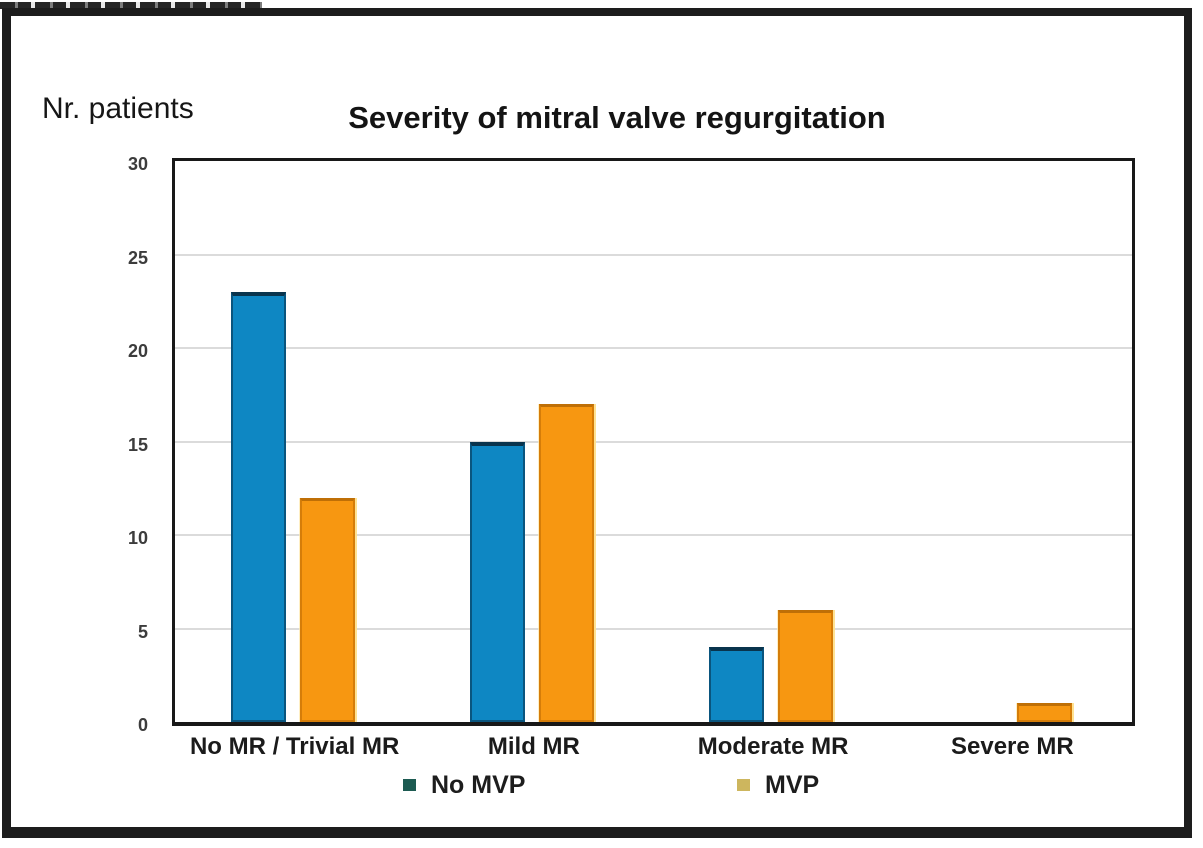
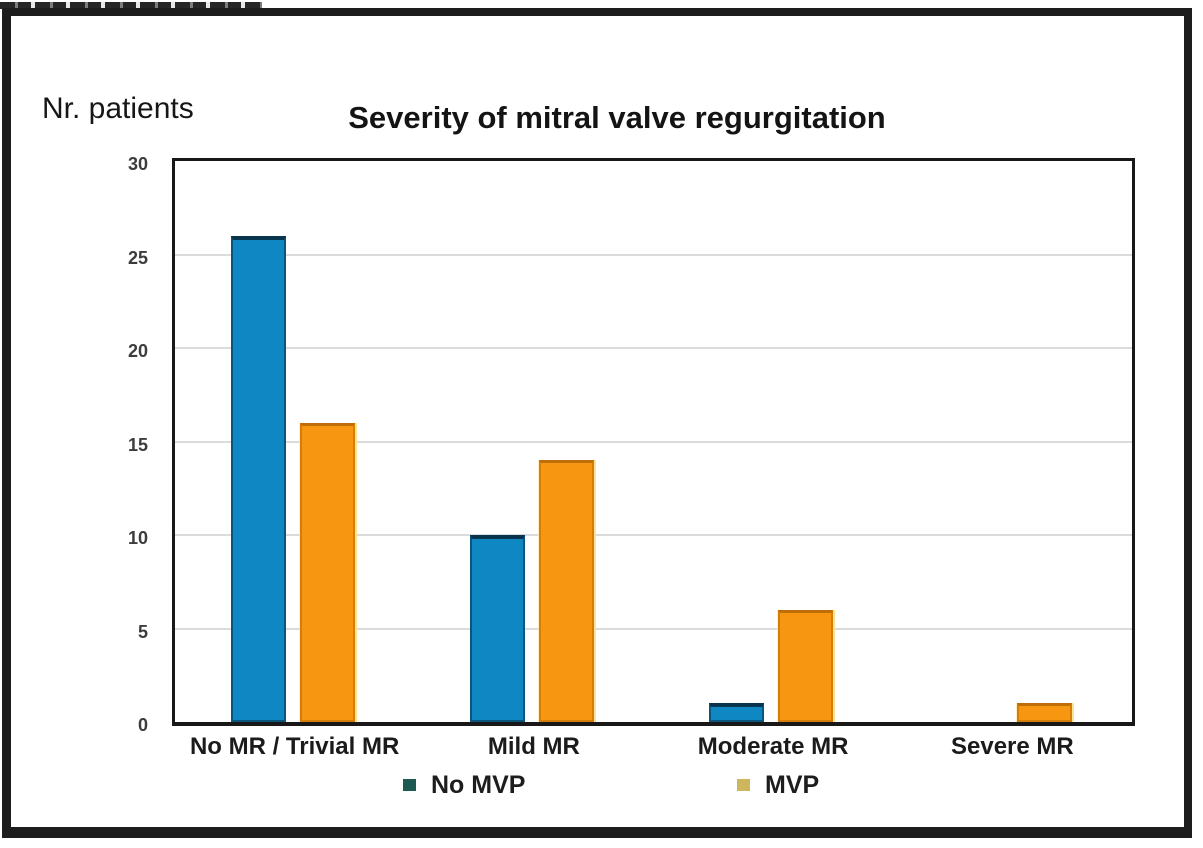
No MVP/No MR / Trivial MR: 23 -> 26
MVP/No MR / Trivial MR: 12 -> 16
No MVP/Mild MR: 15 -> 10
MVP/Mild MR: 17 -> 14
No MVP/Moderate MR: 4 -> 1
